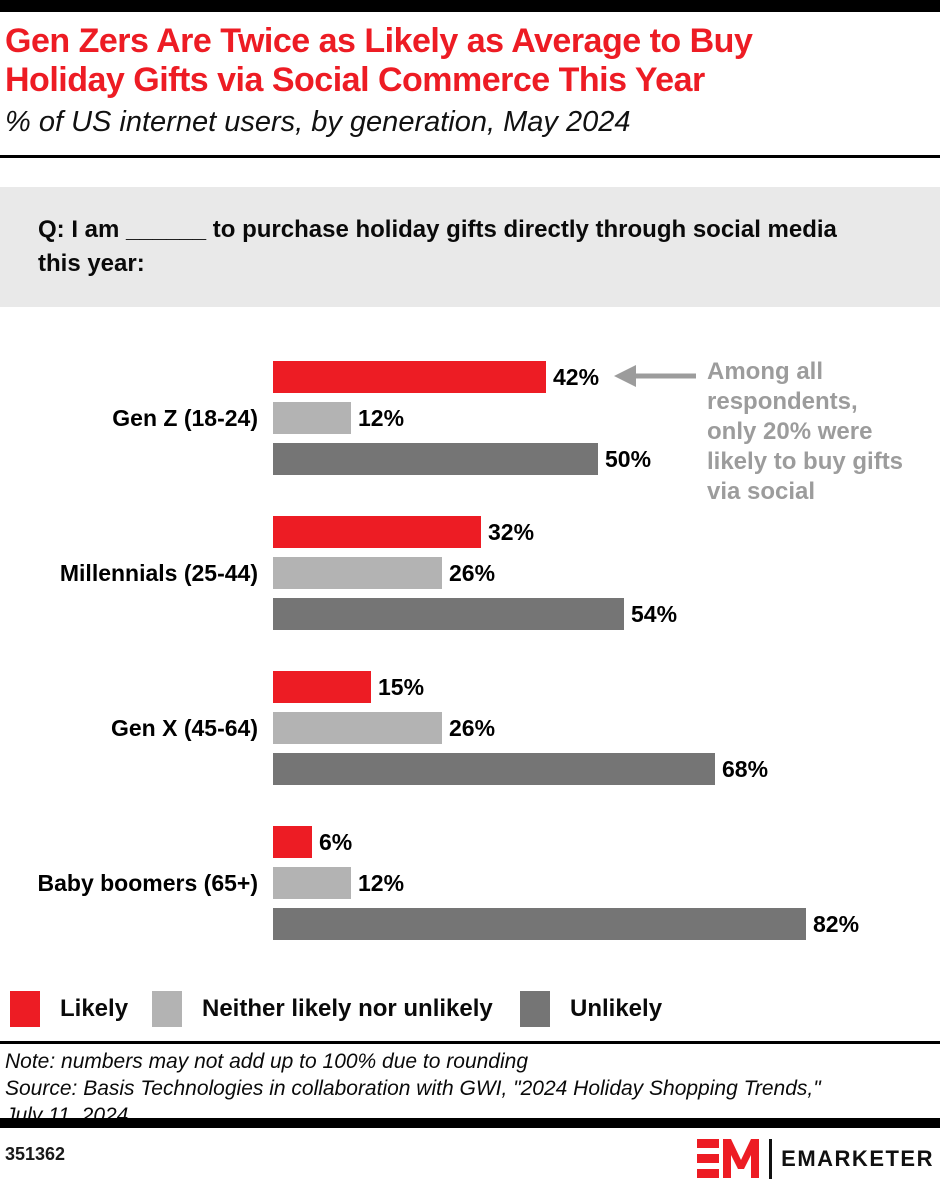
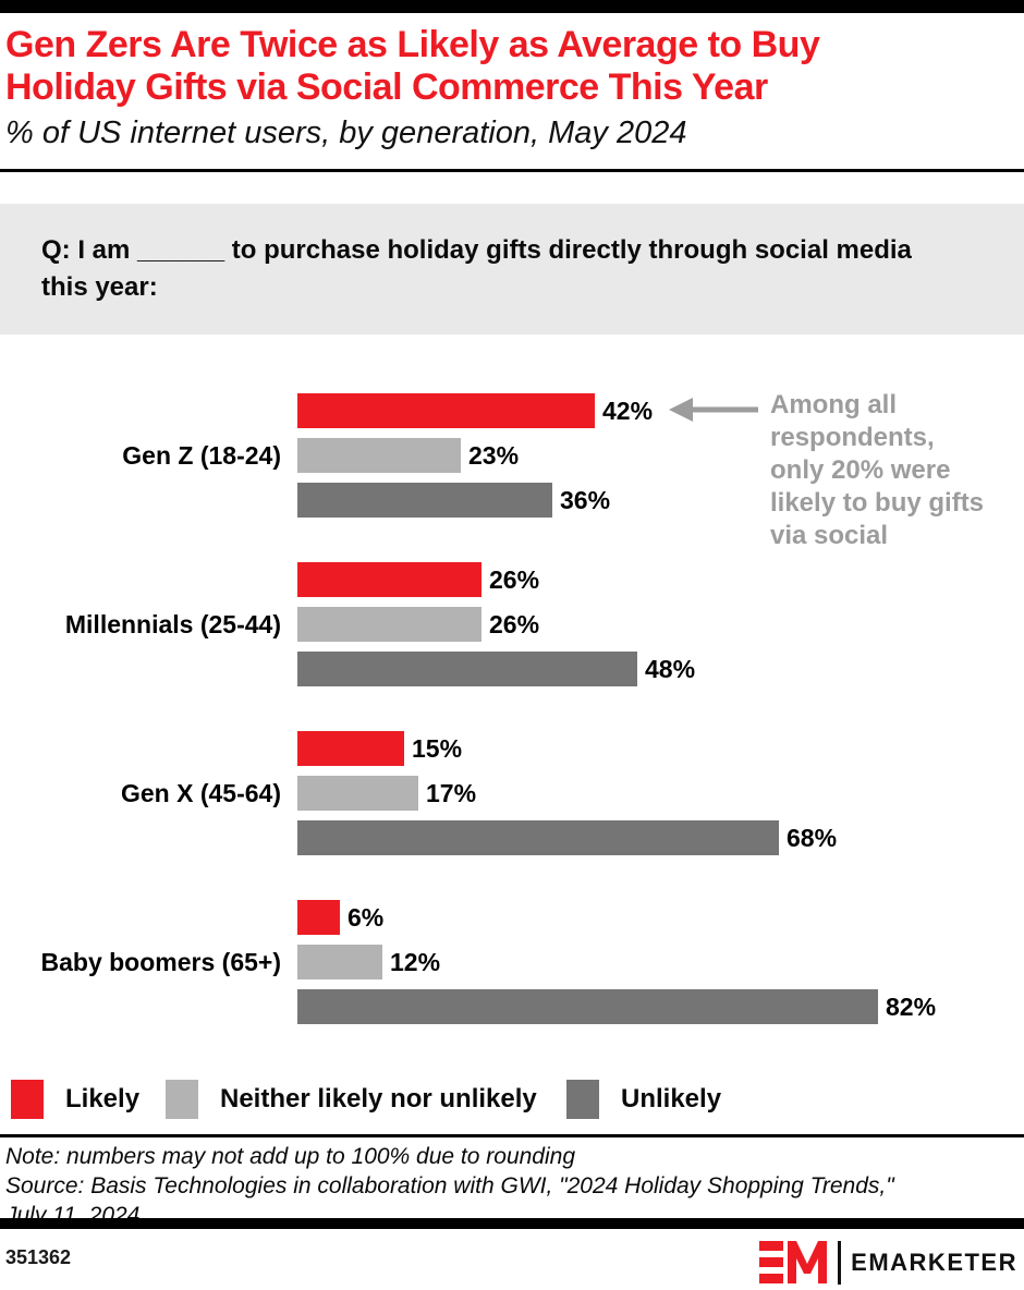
Neither likely nor unlikely/Gen Z (18-24): 12% -> 23%
Unlikely/Gen Z (18-24): 50% -> 36%
Likely/Millennials (25-44): 32% -> 26%
Unlikely/Millennials (25-44): 54% -> 48%
Neither likely nor unlikely/Gen X (45-64): 26% -> 17%
